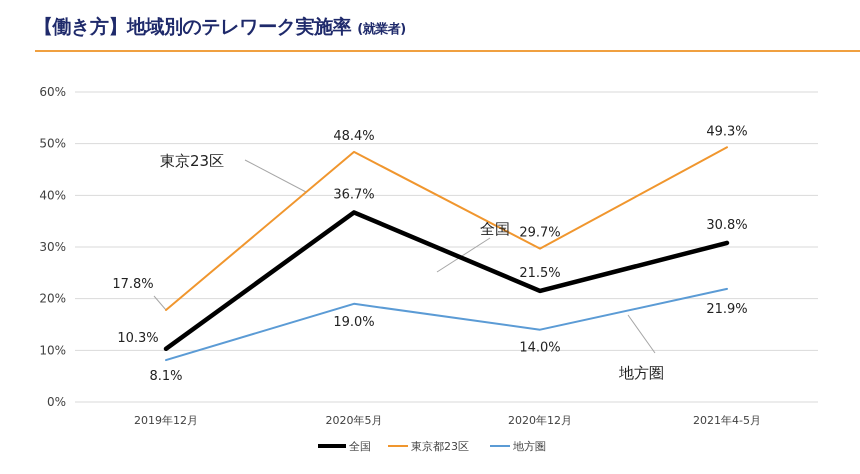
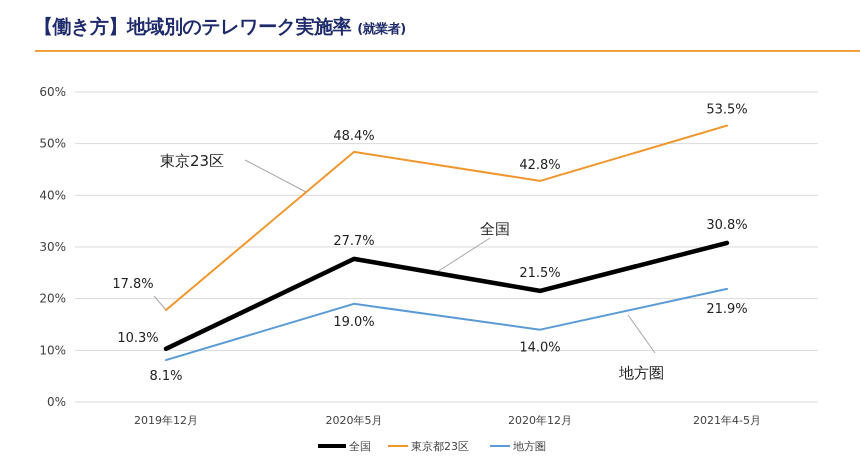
全国/2020年5月: 36.7% -> 27.7%
東京都23区/2020年12月: 29.7% -> 42.8%
東京都23区/2021年4-5月: 49.3% -> 53.5%
